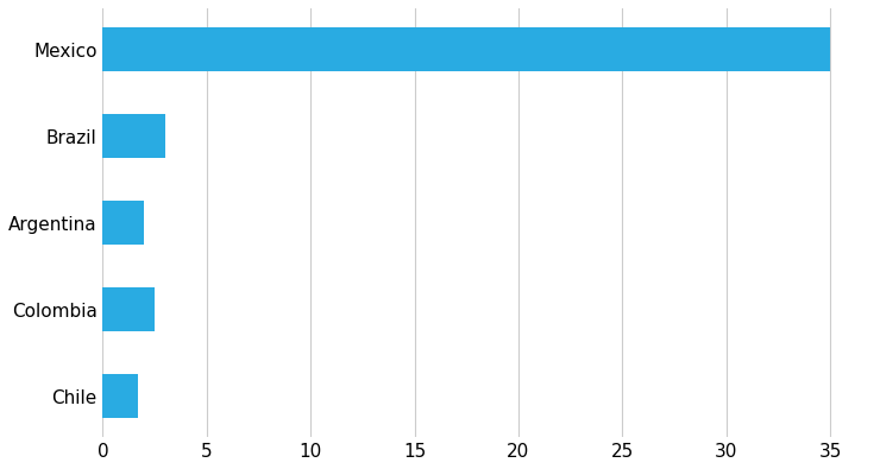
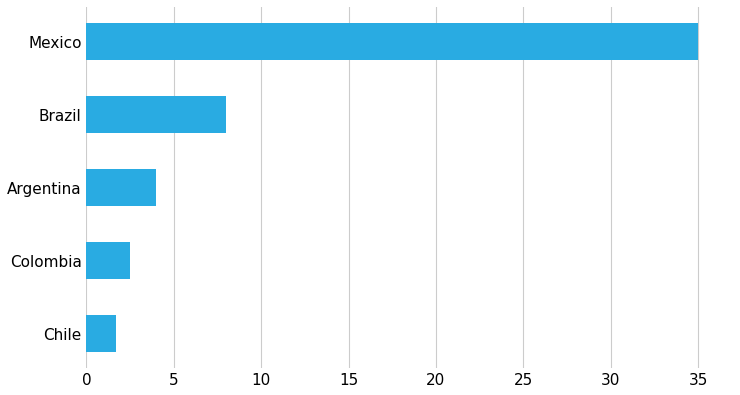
Brazil: 3.0 -> 8.0
Argentina: 2.0 -> 4.0
